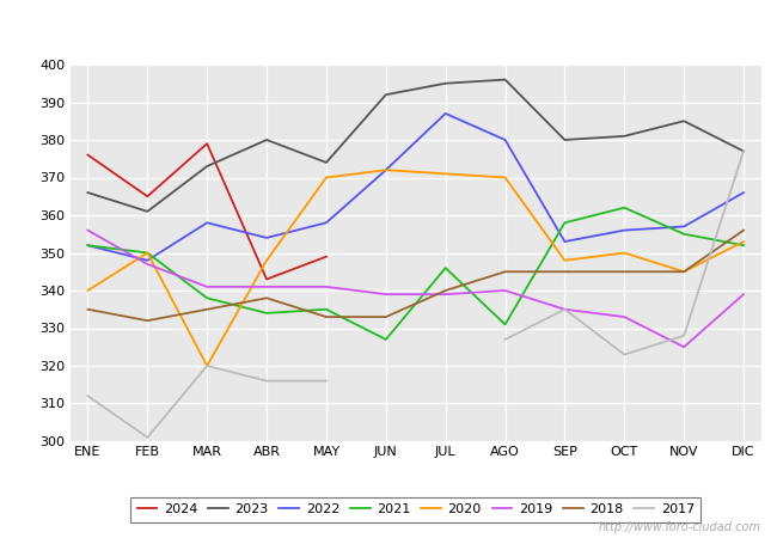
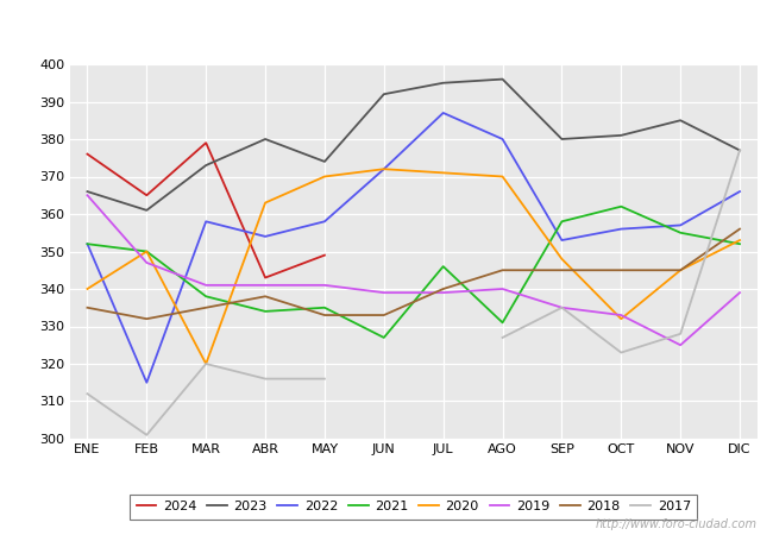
2019/ENE: 356 -> 365
2022/FEB: 348 -> 315
2020/ABR: 348 -> 363
2020/OCT: 350 -> 332
